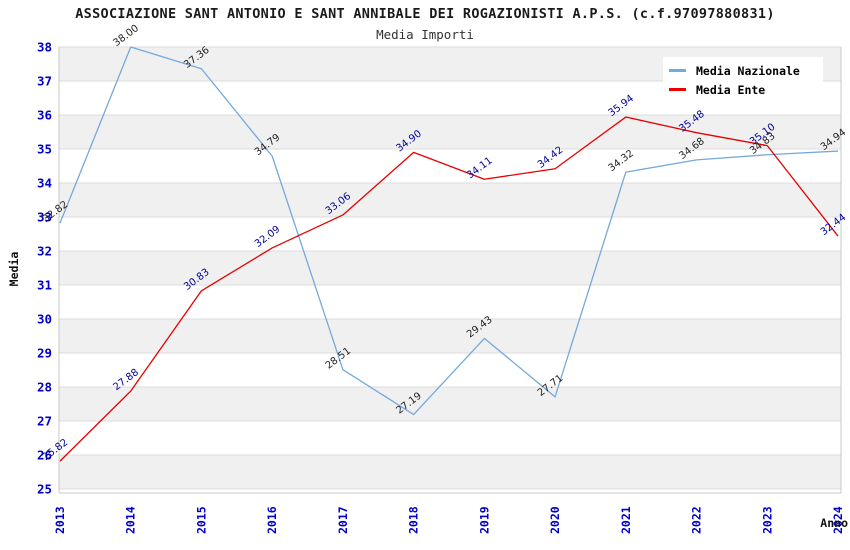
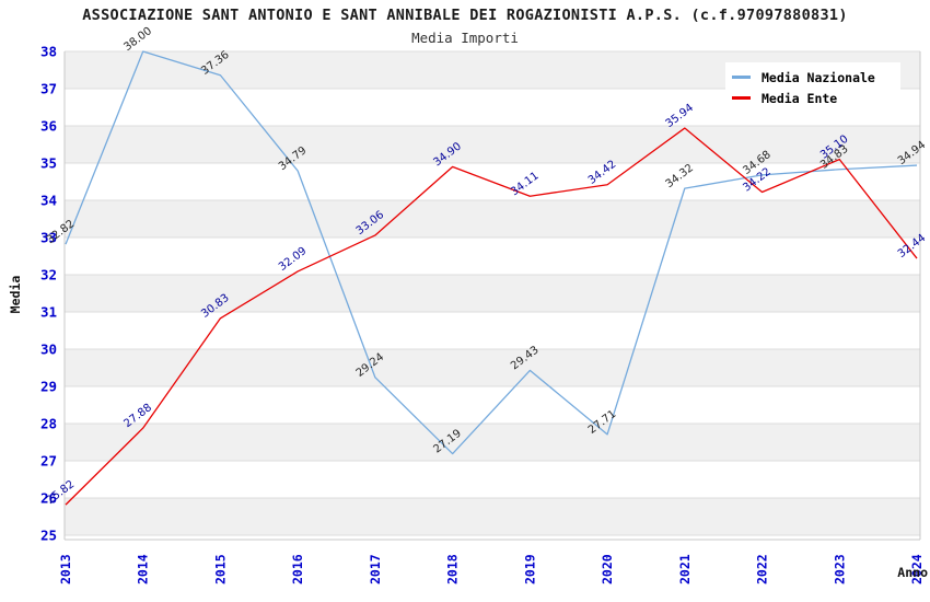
Media Nazionale/2017: 28.51 -> 29.24
Media Ente/2022: 35.48 -> 34.22
